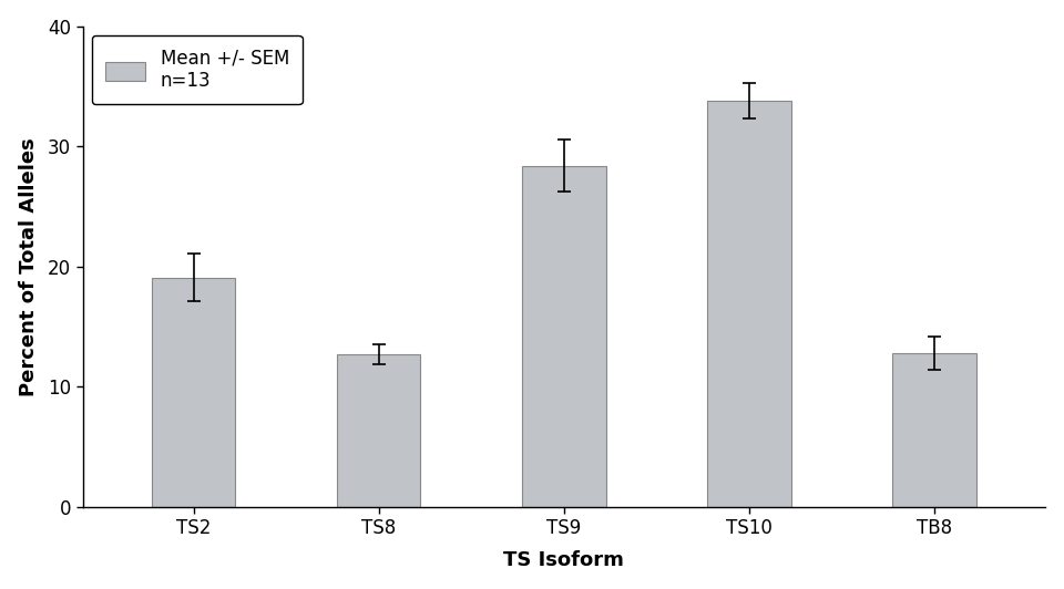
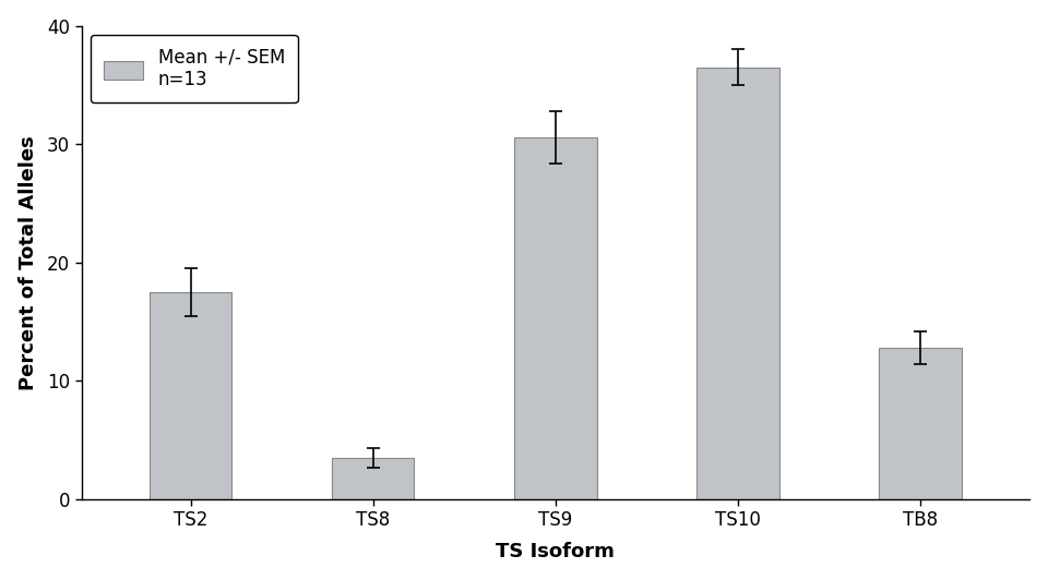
TS2: 19.1 -> 17.5
TS8: 12.7 -> 3.5
TS9: 28.4 -> 30.6
TS10: 33.8 -> 36.5
